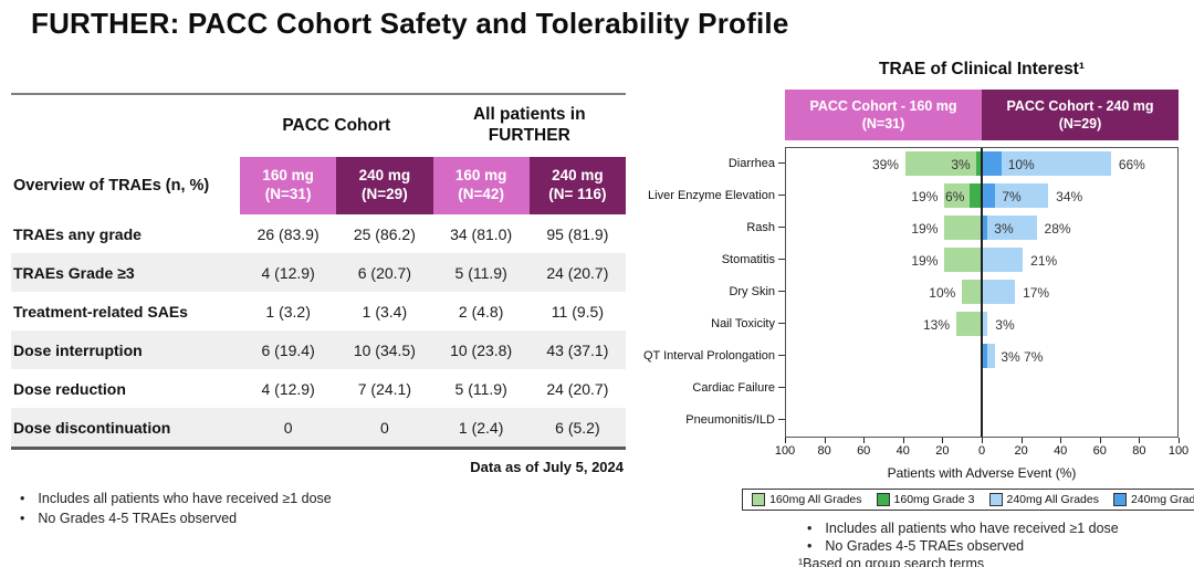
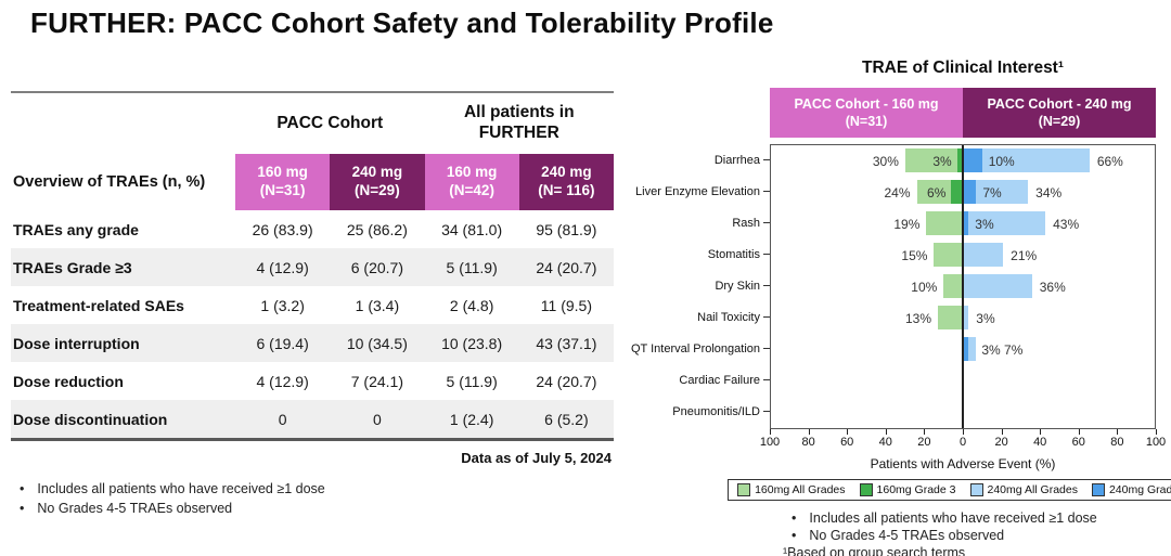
160mg All Grades/Diarrhea: 39% -> 30%
160mg All Grades/Liver Enzyme Elevation: 19% -> 24%
240mg All Grades/Rash: 28% -> 43%
160mg All Grades/Stomatitis: 19% -> 15%
240mg All Grades/Dry Skin: 17% -> 36%
